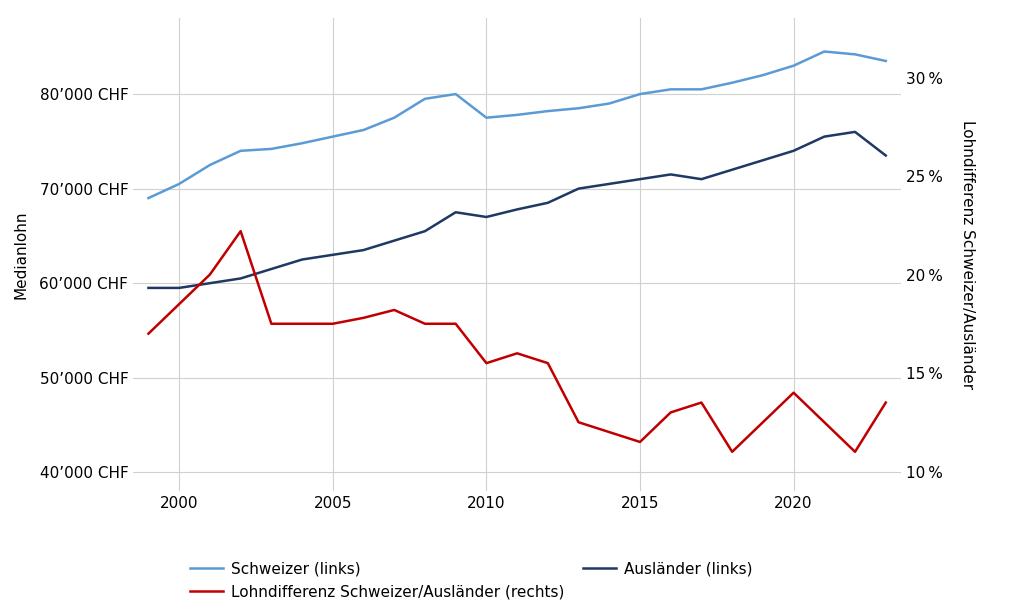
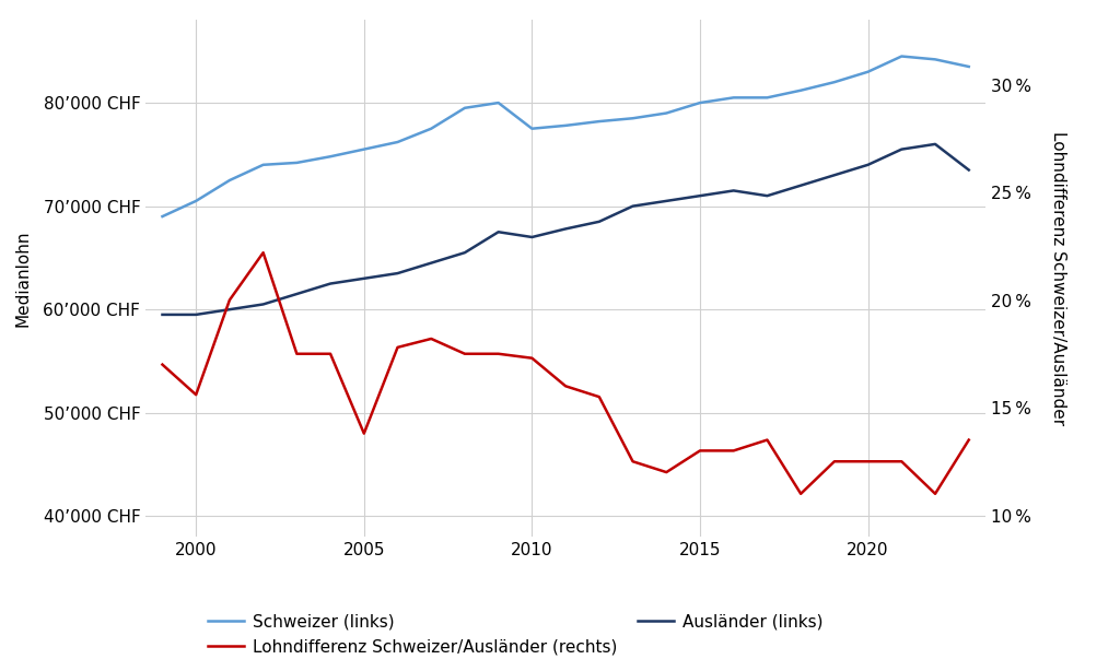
Lohndifferenz Schweizer/Ausländer (rechts)/2000: 18.5 % -> 15.6 %
Lohndifferenz Schweizer/Ausländer (rechts)/2005: 17.5 % -> 13.8 %
Lohndifferenz Schweizer/Ausländer (rechts)/2010: 15.5 % -> 17.3 %
Lohndifferenz Schweizer/Ausländer (rechts)/2015: 11.5 % -> 13.0 %
Lohndifferenz Schweizer/Ausländer (rechts)/2020: 14.0 % -> 12.5 %
